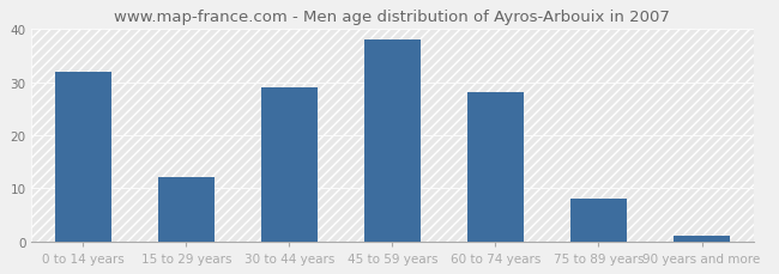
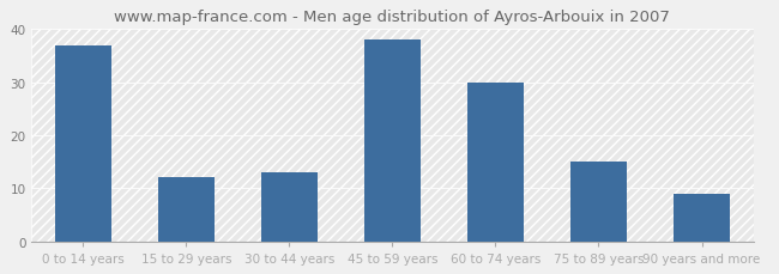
0 to 14 years: 32 -> 37
30 to 44 years: 29 -> 13
60 to 74 years: 28 -> 30
75 to 89 years: 8 -> 15
90 years and more: 1 -> 9
